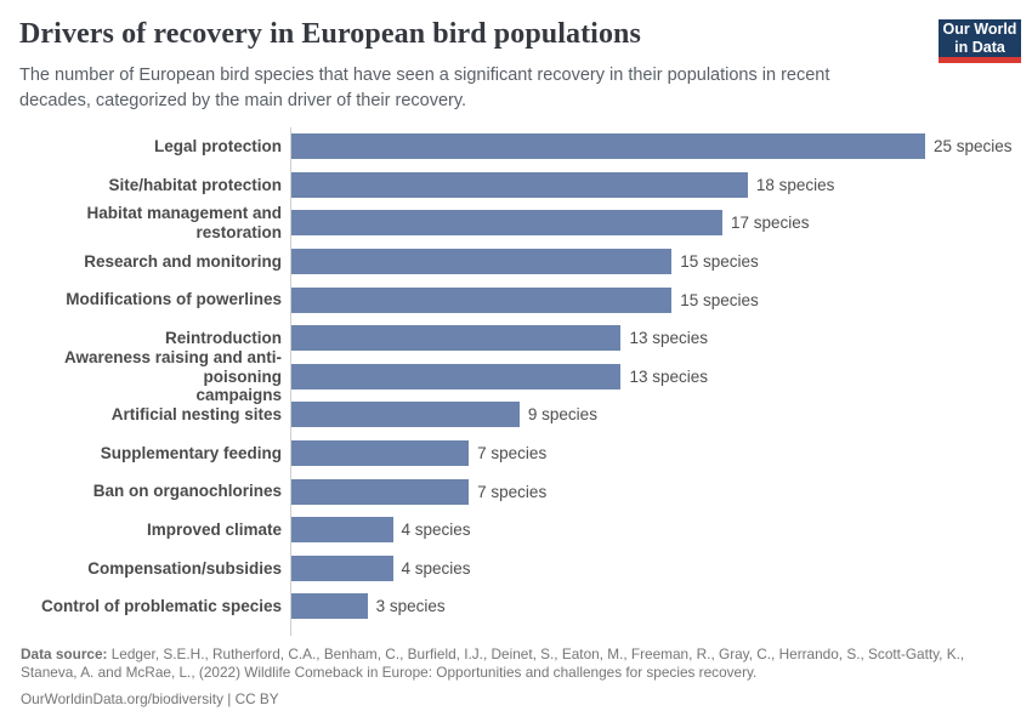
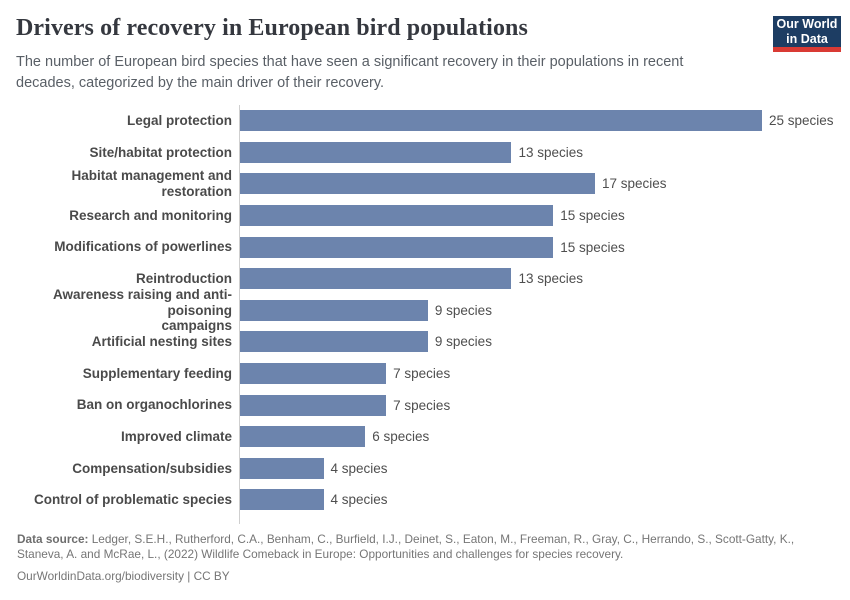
Site/habitat protection: 18 -> 13
Awareness raising and anti-poisoning campaigns: 13 -> 9
Improved climate: 4 -> 6
Control of problematic species: 3 -> 4
